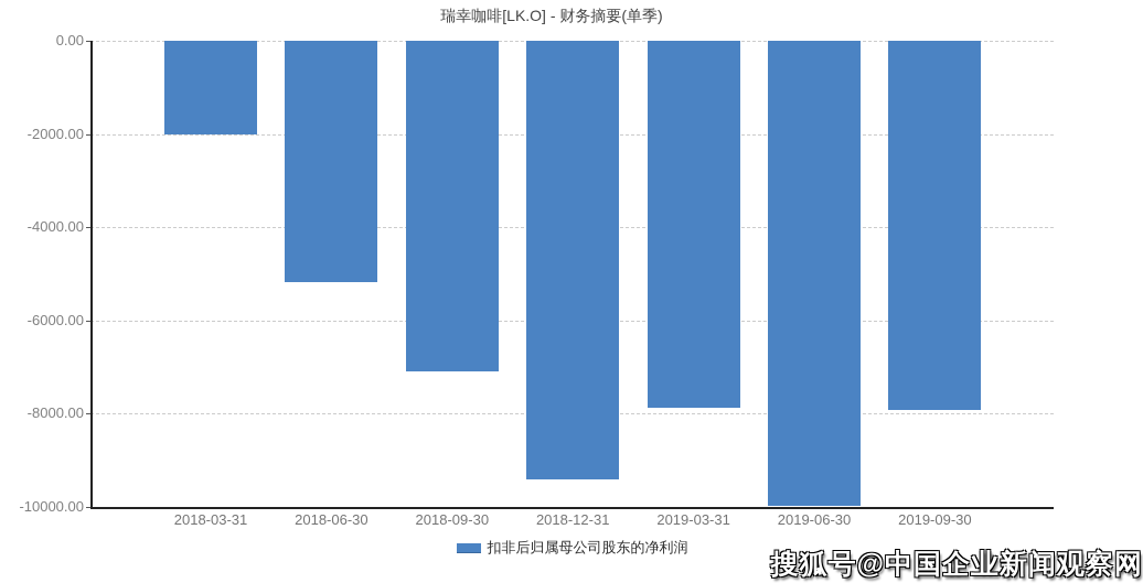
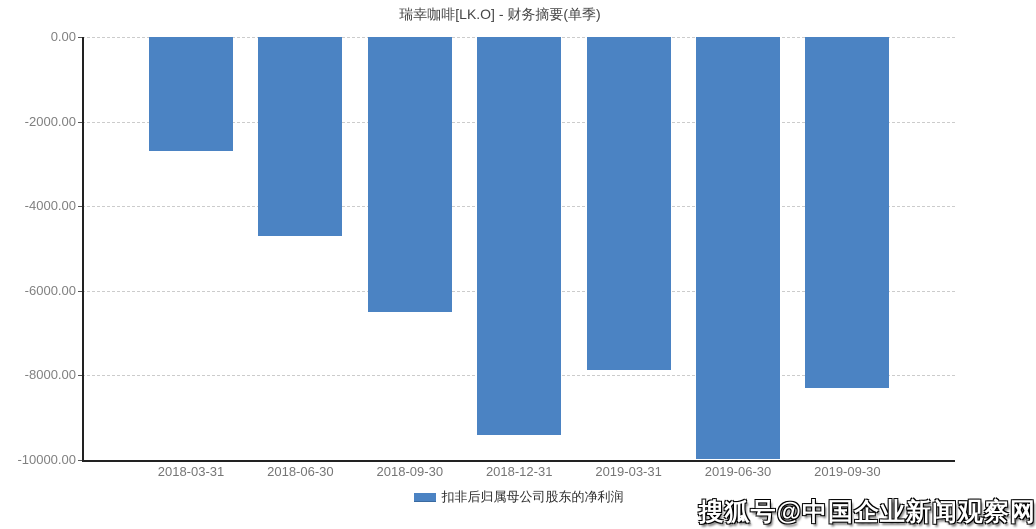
2018-03-31: -2000 -> -2700
2018-06-30: -5200 -> -4700
2018-09-30: -7100 -> -6500
2019-09-30: -7900 -> -8300
